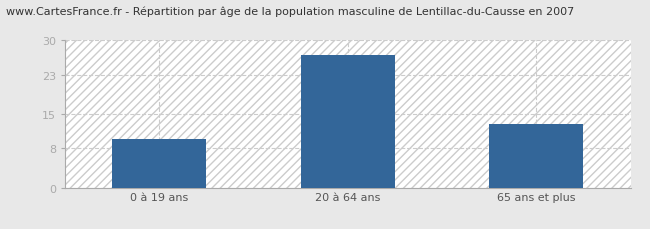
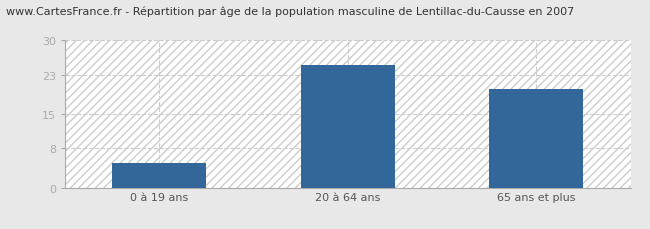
0 à 19 ans: 10 -> 5
20 à 64 ans: 27 -> 25
65 ans et plus: 13 -> 20
